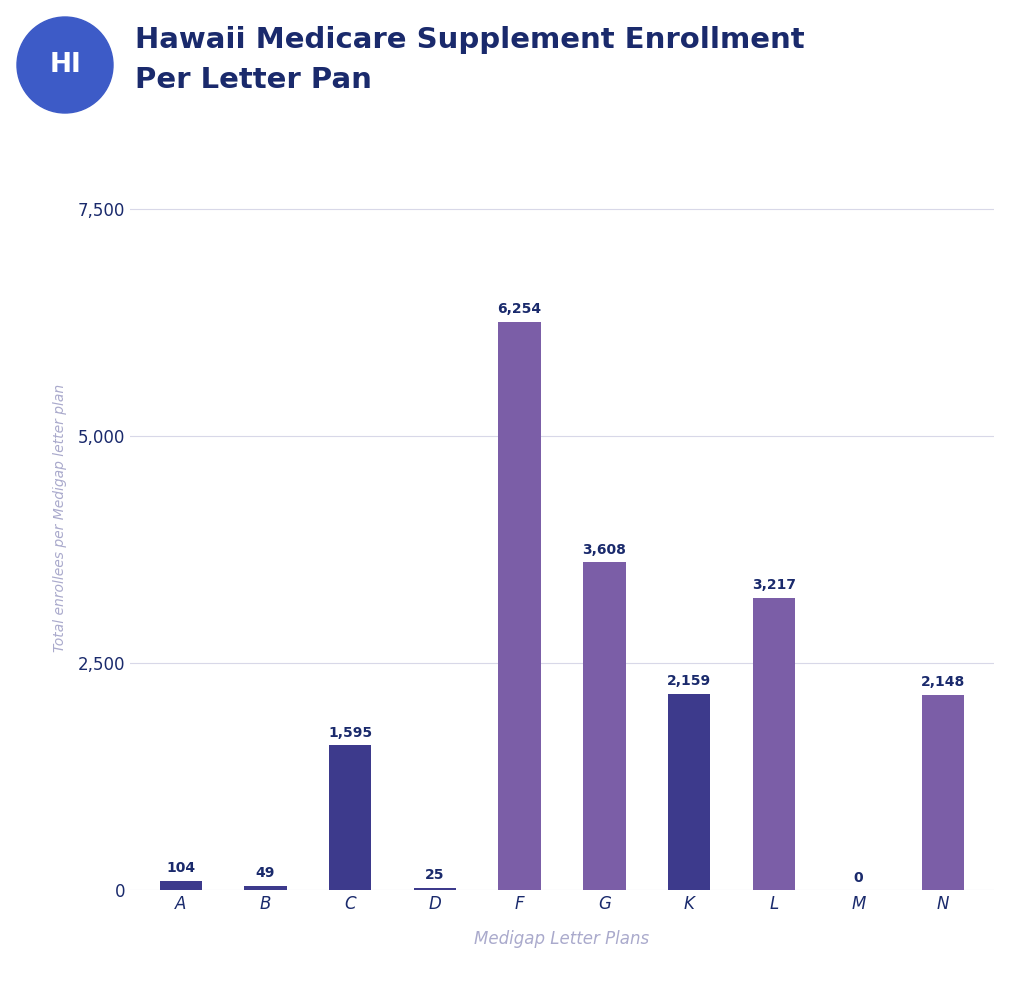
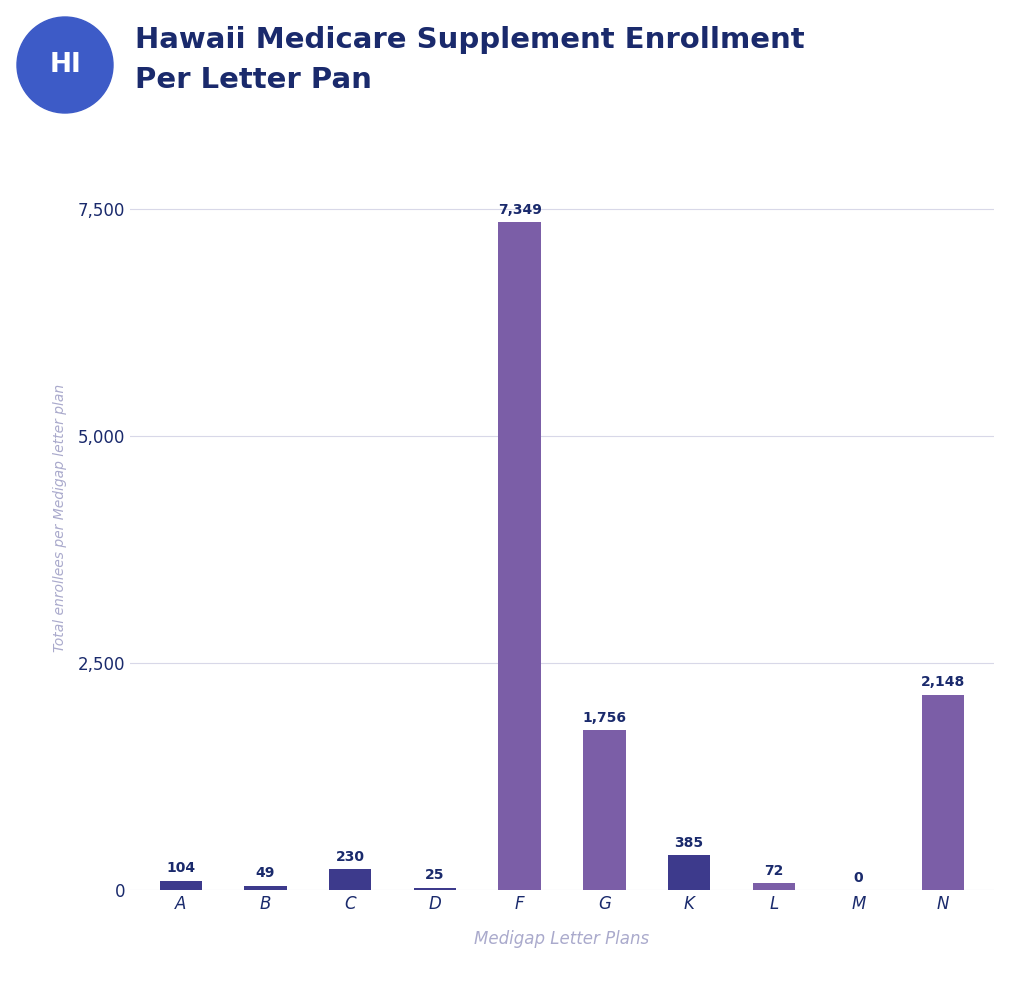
C: 1,595 -> 230
F: 6,254 -> 7,349
G: 3,608 -> 1,756
K: 2,159 -> 385
L: 3,217 -> 72
